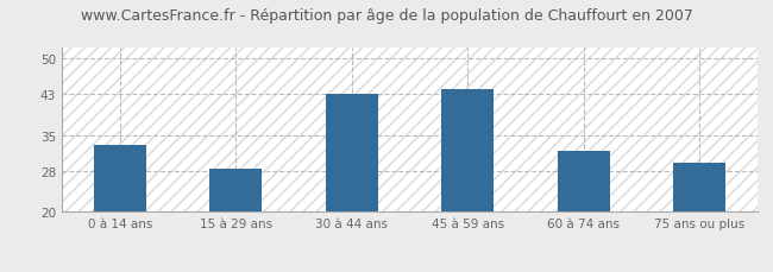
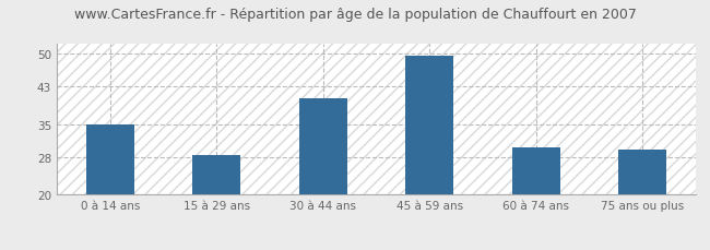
0 à 14 ans: 33.0 -> 35.0
30 à 44 ans: 43.0 -> 40.5
45 à 59 ans: 44.0 -> 49.5
60 à 74 ans: 32.0 -> 30.0
